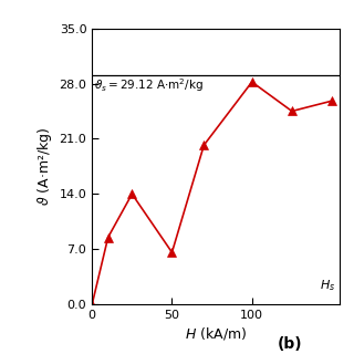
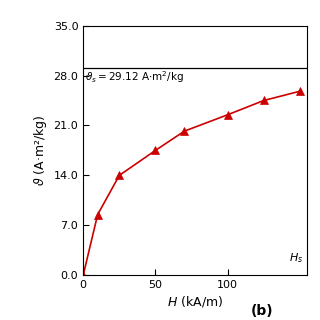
50: 6.6 -> 17.5
100: 28.2 -> 22.5
